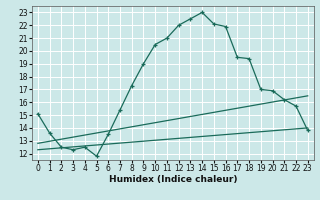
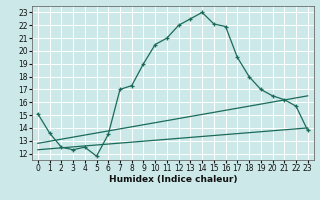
7: 15.4 -> 17.0
18: 19.4 -> 18.0
20: 16.9 -> 16.5
